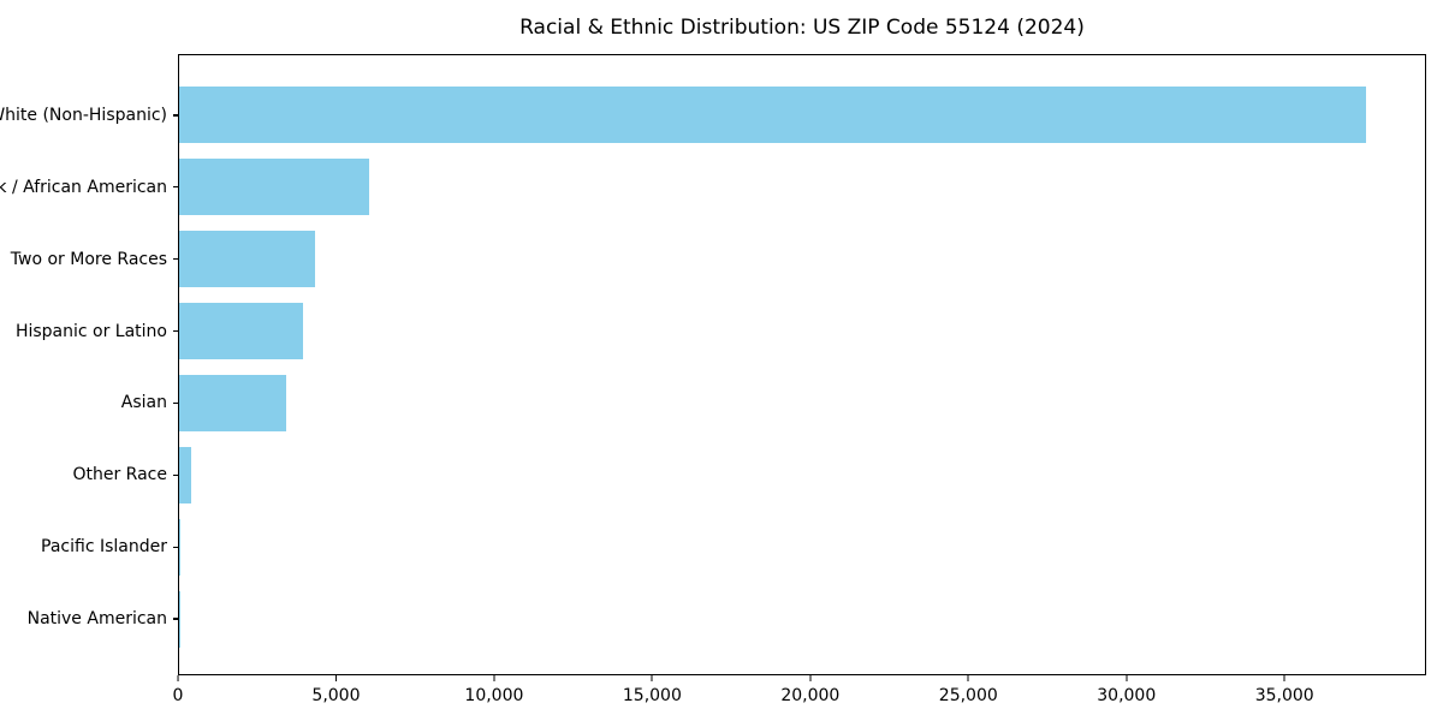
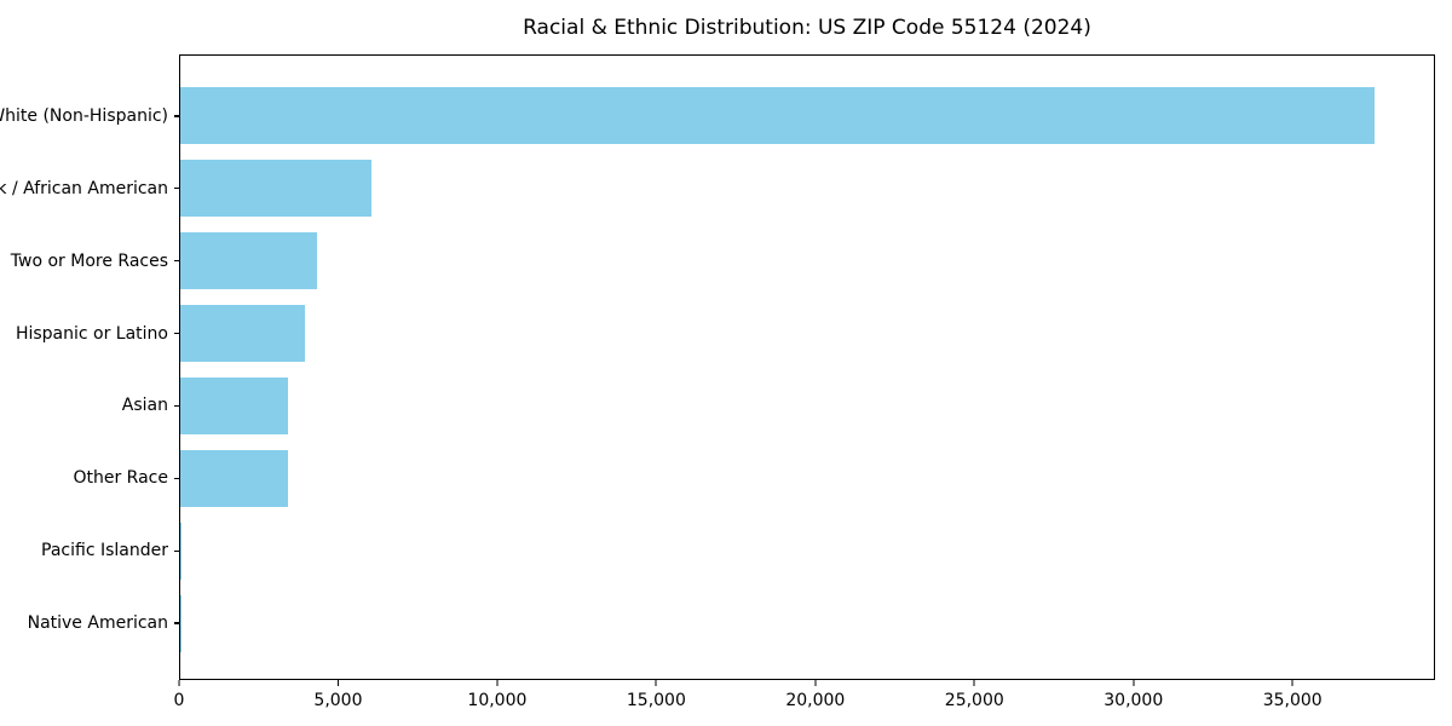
Other Race: 400 -> 3400
